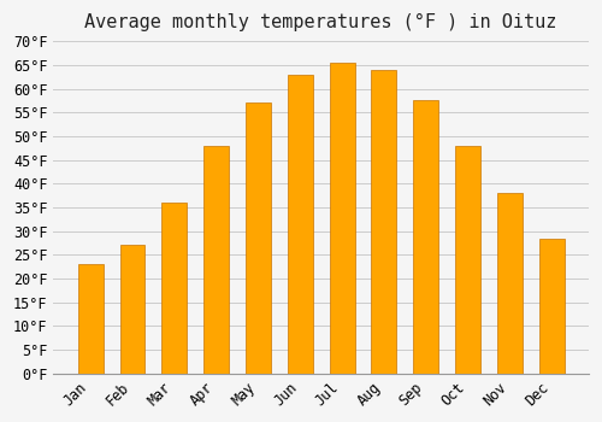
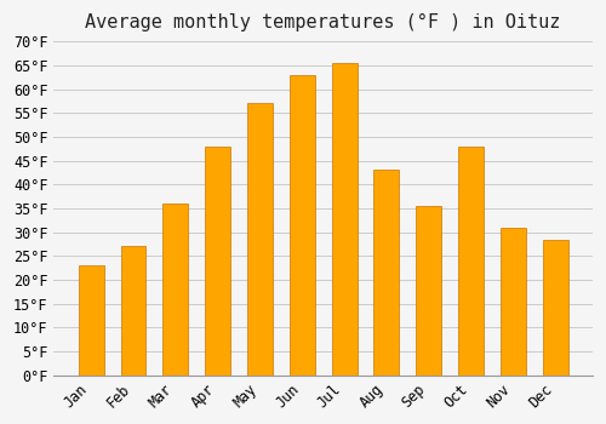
Aug: 64.0°F -> 43.0°F
Sep: 57.5°F -> 35.5°F
Nov: 38.0°F -> 31.0°F
